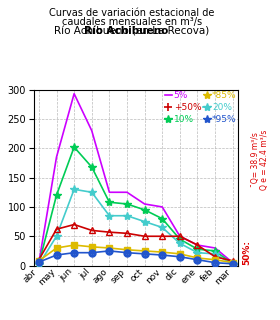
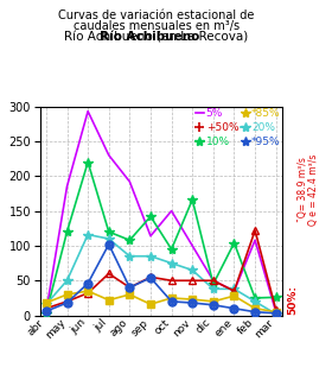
20%/abr: 2 -> 16
*85%/abr: 8 -> 18
+50%/may: 62 -> 20
10%/jun: 202 -> 220
20%/jun: 130 -> 116
+50%/jun: 70 -> 32
*95%/jun: 22 -> 46
10%/jul: 168 -> 120
20%/jul: 125 -> 110
*85%/jul: 32 -> 22
*95%/jul: 22 -> 102
5%/ago: 125 -> 192
+50%/ago: 57 -> 40
*95%/ago: 25 -> 40
5%/sep: 125 -> 114
10%/sep: 105 -> 142
*85%/sep: 27 -> 16
*95%/sep: 22 -> 54
5%/oct: 105 -> 150
10%/nov: 80 -> 166
10%/ene: 28 -> 104
20%/ene: 22 -> 38
*85%/ene: 13 -> 28
5%/feb: 30 -> 108
+50%/feb: 15 -> 122
10%/mar: 3 -> 26
